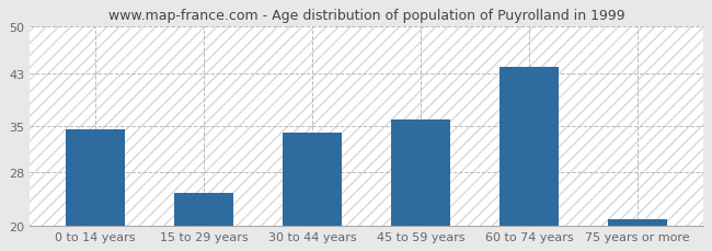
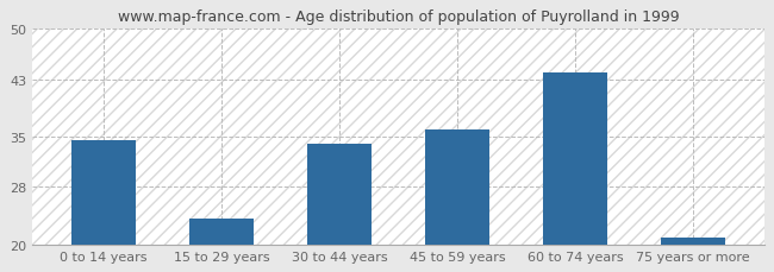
15 to 29 years: 25.0 -> 23.6
